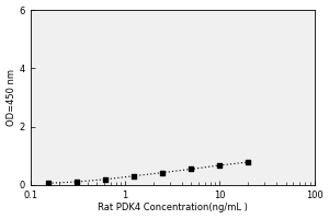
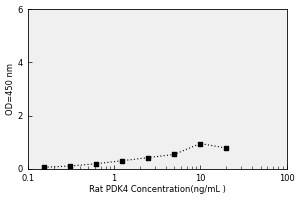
10: 0.67 -> 0.95
